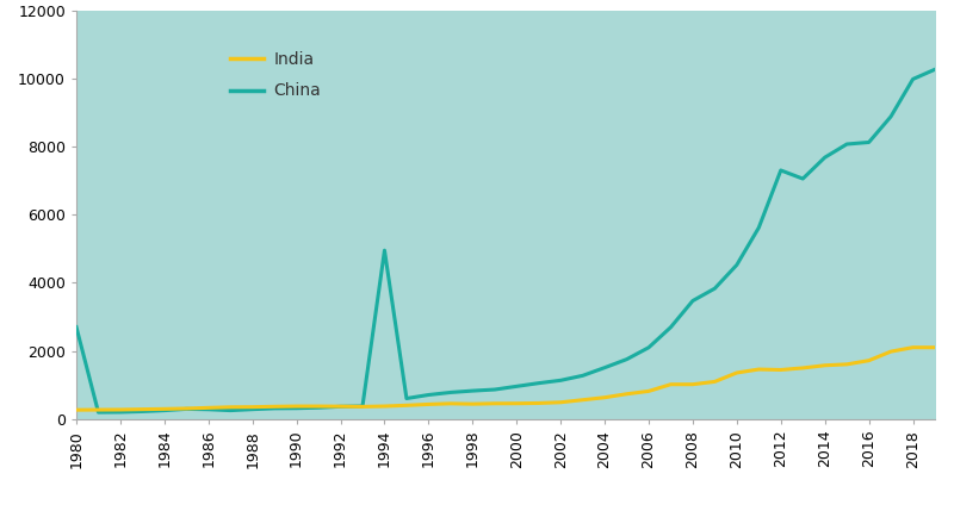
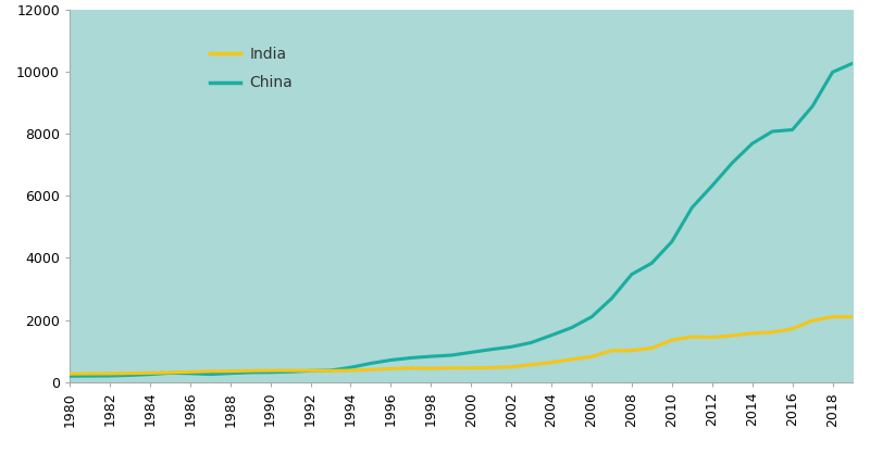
China/1980: 2700 -> 200
China/1994: 4950 -> 470
China/2012: 7300 -> 6320
